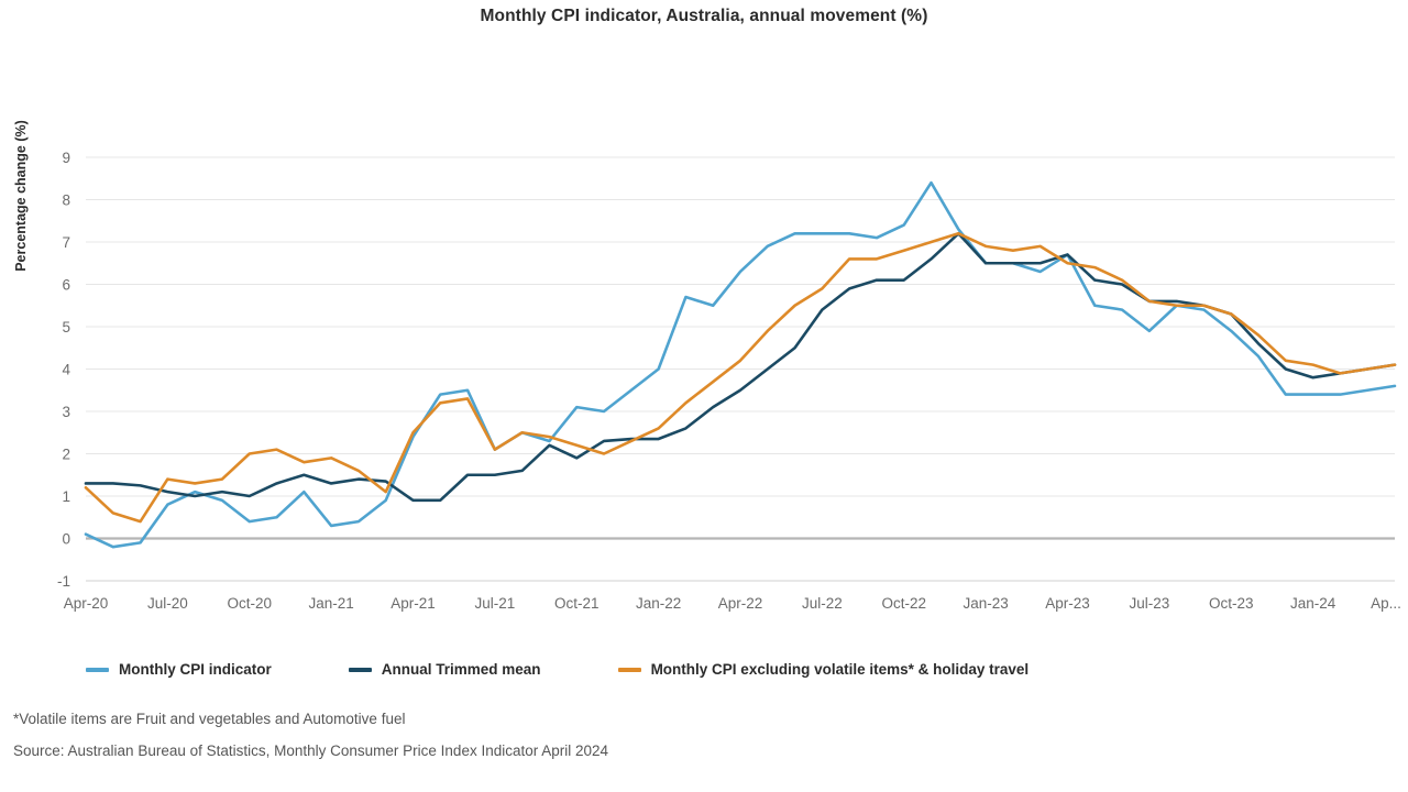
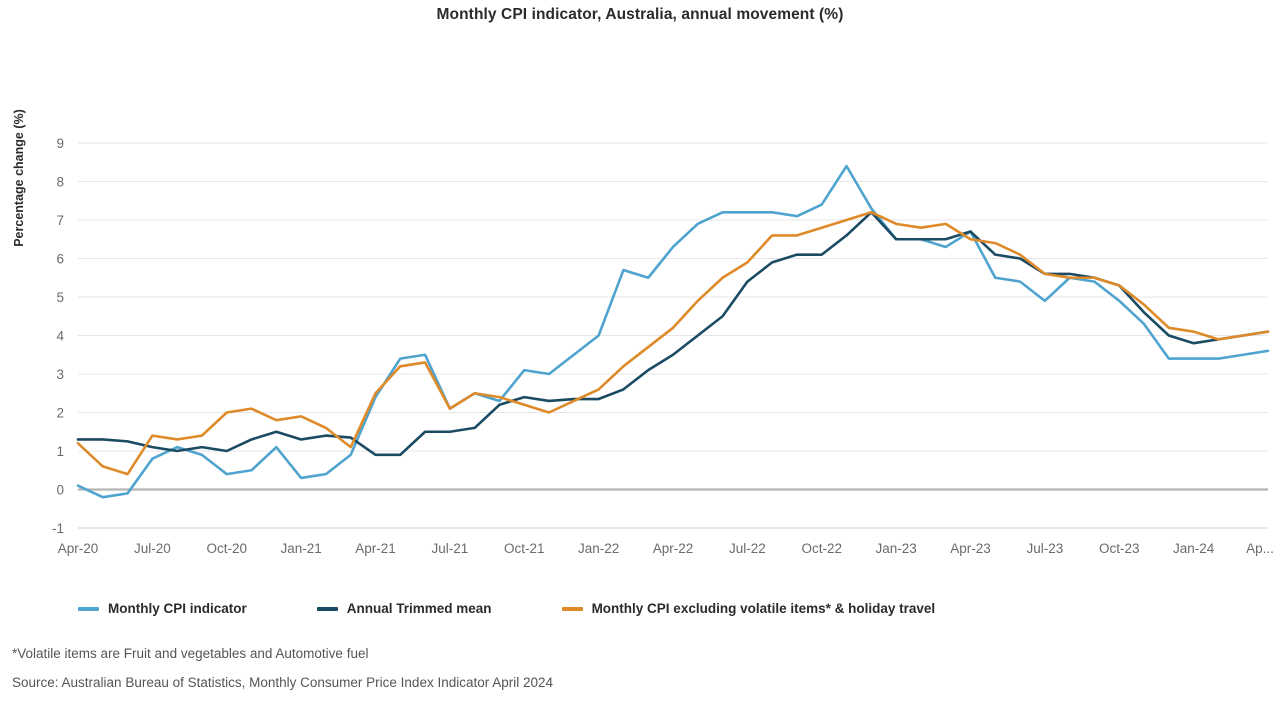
Annual Trimmed mean/Oct-21: 1.9 -> 2.4
